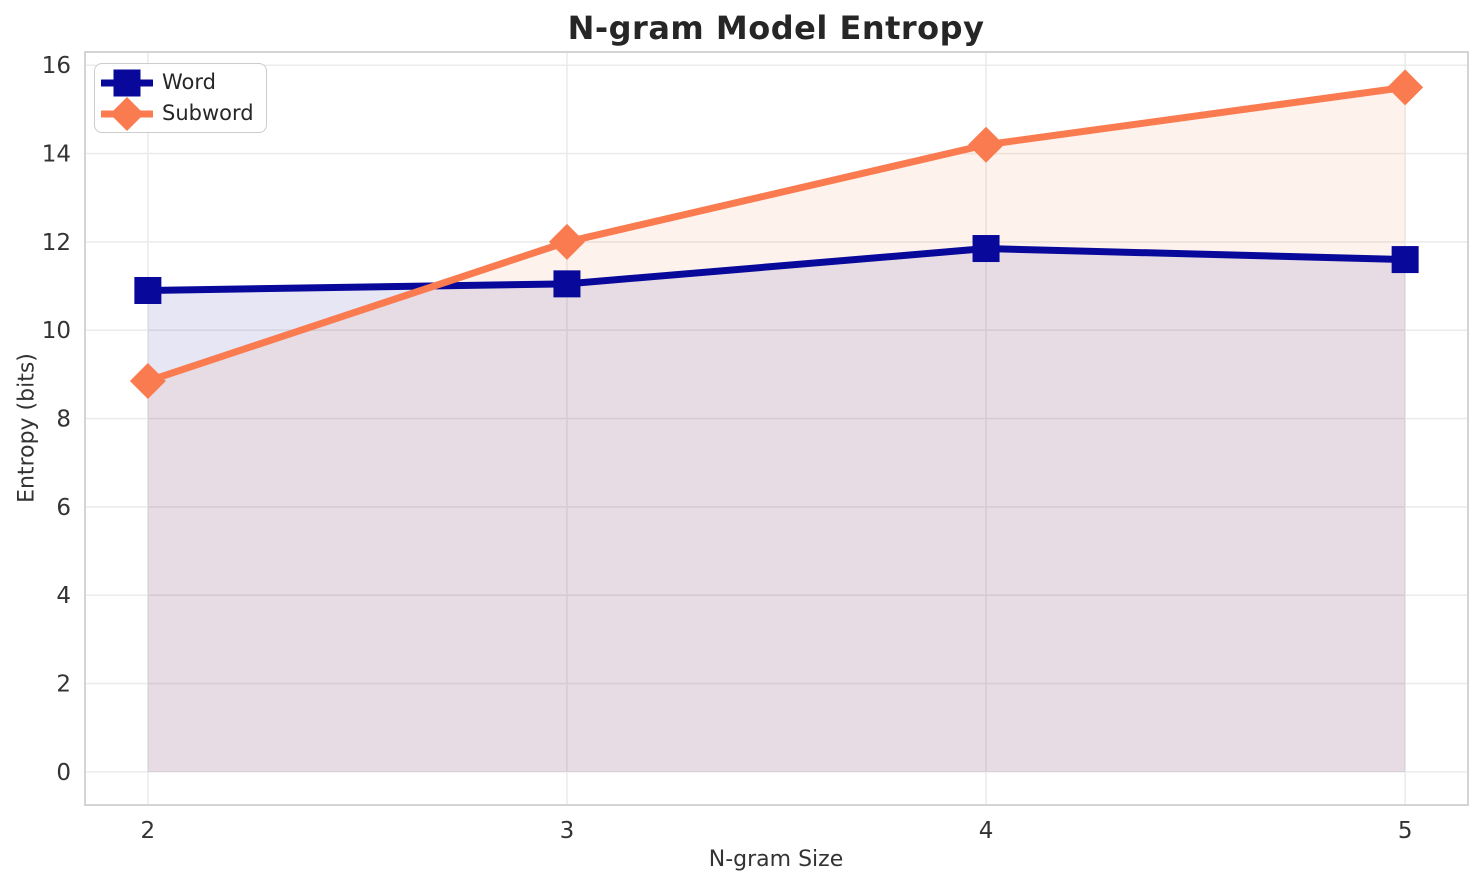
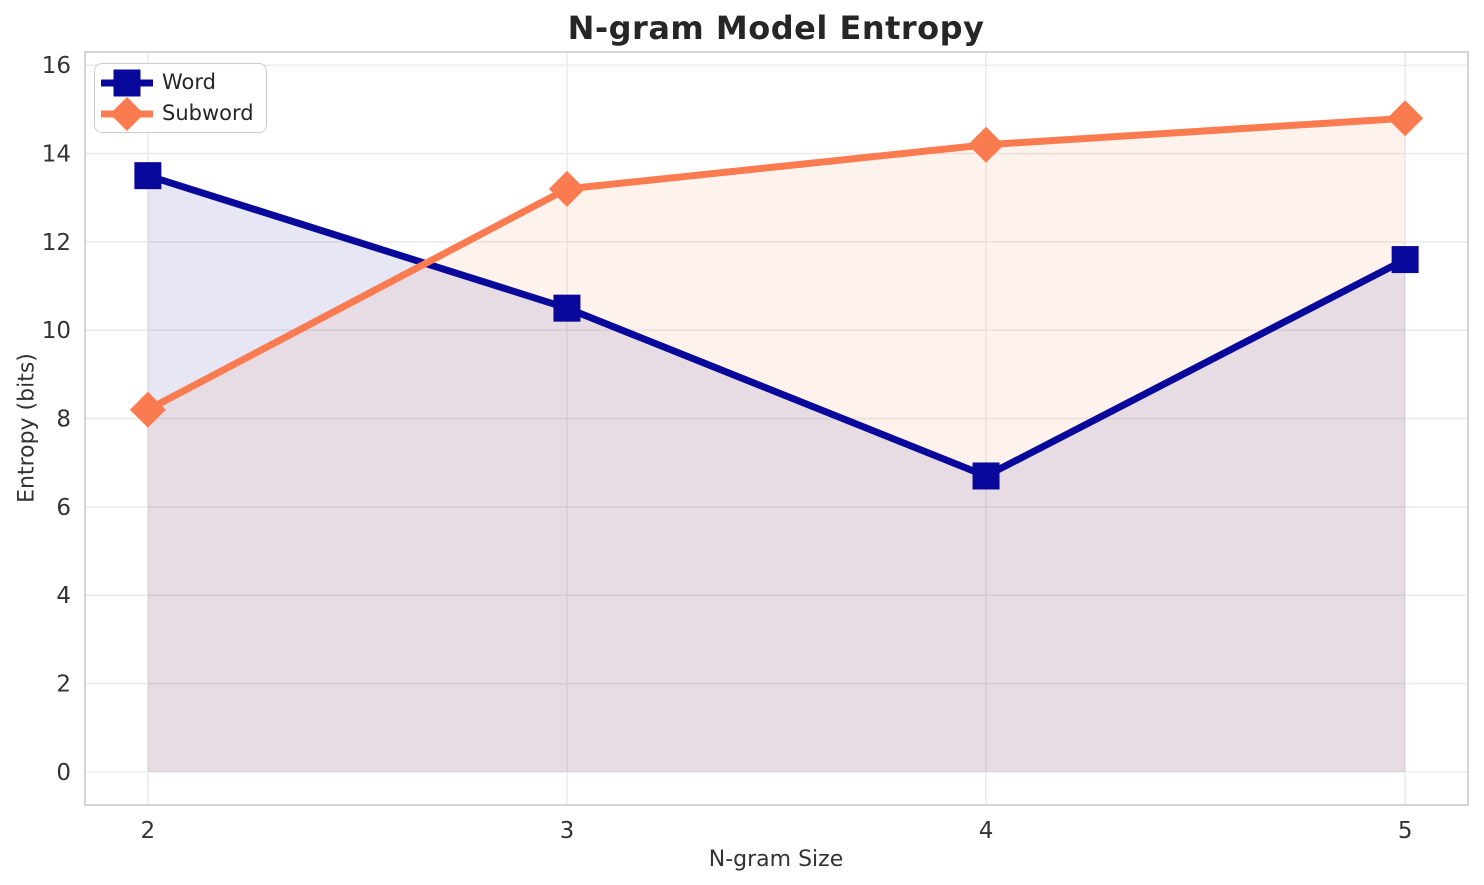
Word/2: 10.9 -> 13.5
Subword/2: 8.8 -> 8.2
Word/3: 11.1 -> 10.5
Subword/3: 12.0 -> 13.2
Word/4: 11.8 -> 6.7
Subword/5: 15.5 -> 14.8
